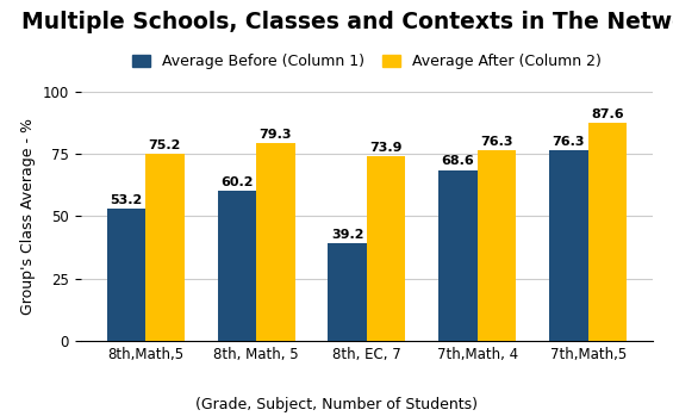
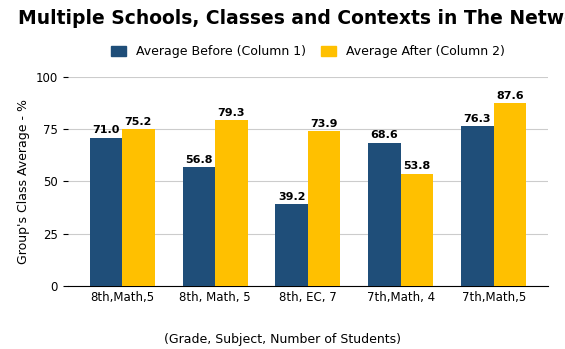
Average Before (Column 1)/8th,Math,5: 53.2 -> 71.0
Average Before (Column 1)/8th, Math, 5: 60.2 -> 56.8
Average After (Column 2)/7th,Math, 4: 76.3 -> 53.8
